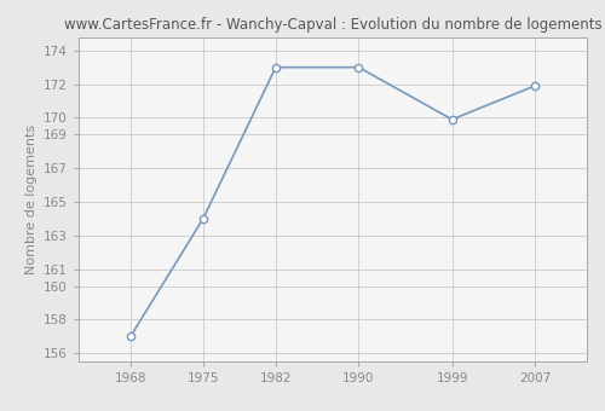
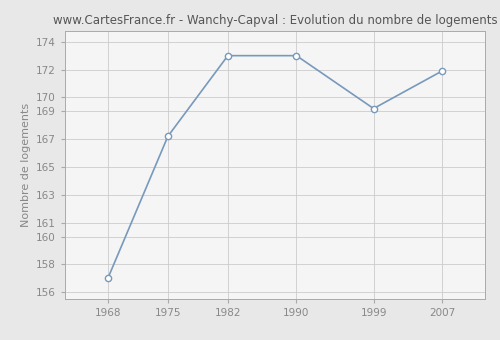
1975: 164.0 -> 167.2
1999: 169.9 -> 169.2
